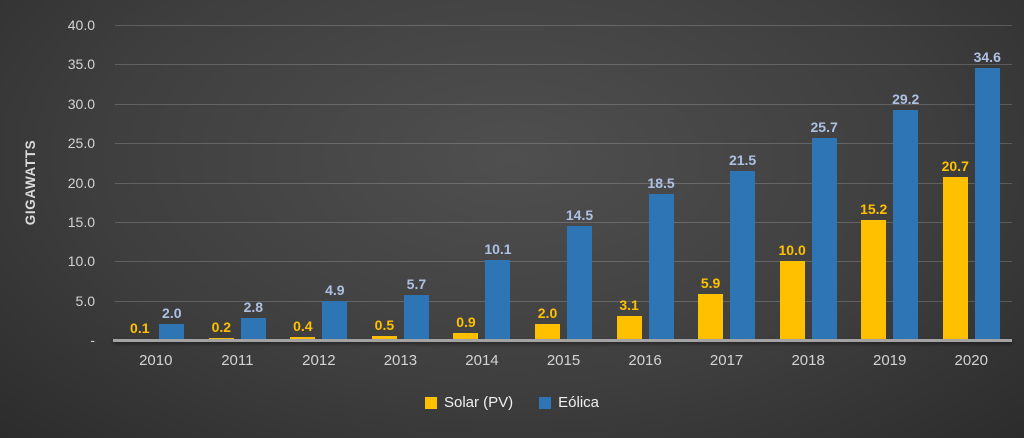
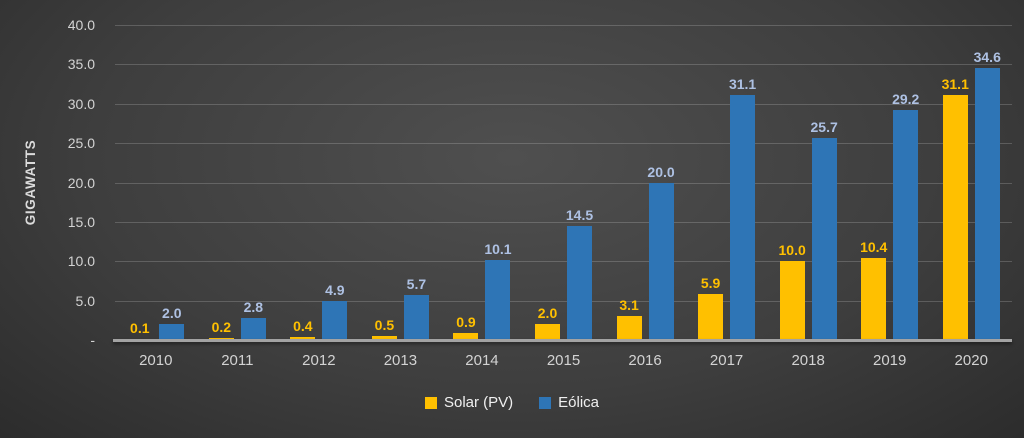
Eólica/2016: 18.5 -> 20.0
Eólica/2017: 21.5 -> 31.1
Solar (PV)/2019: 15.2 -> 10.4
Solar (PV)/2020: 20.7 -> 31.1
